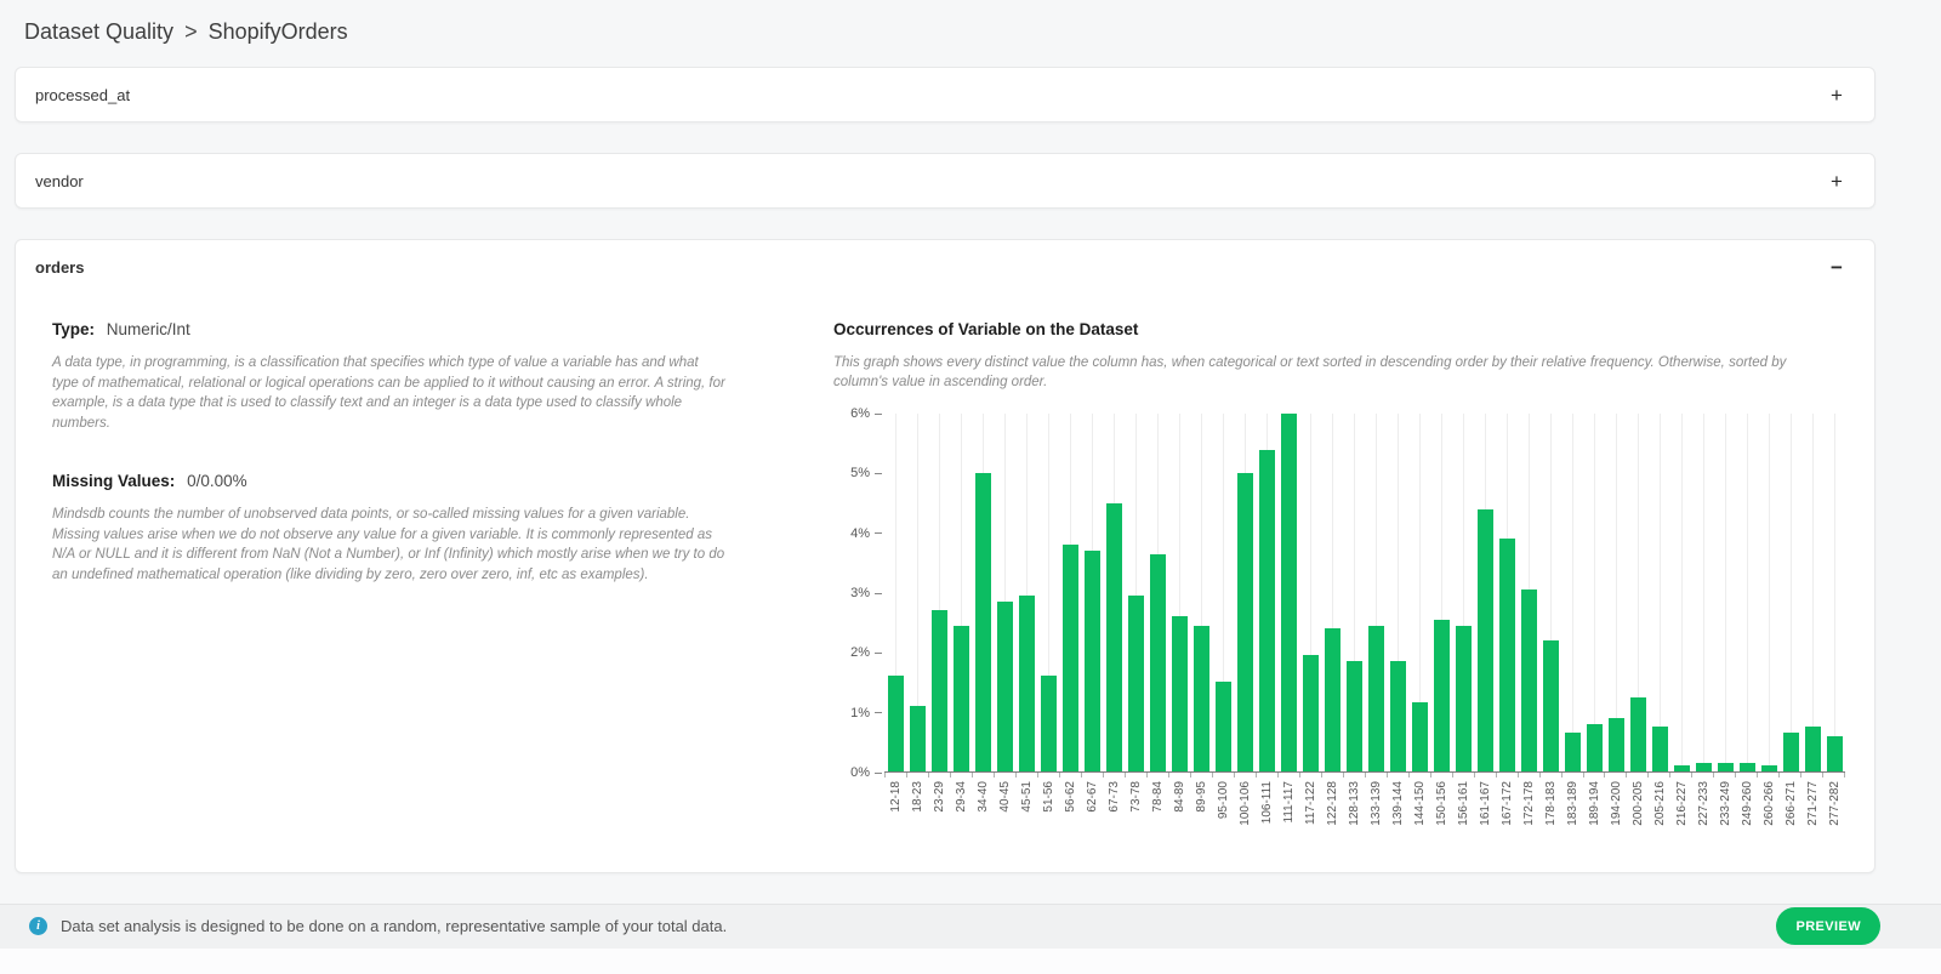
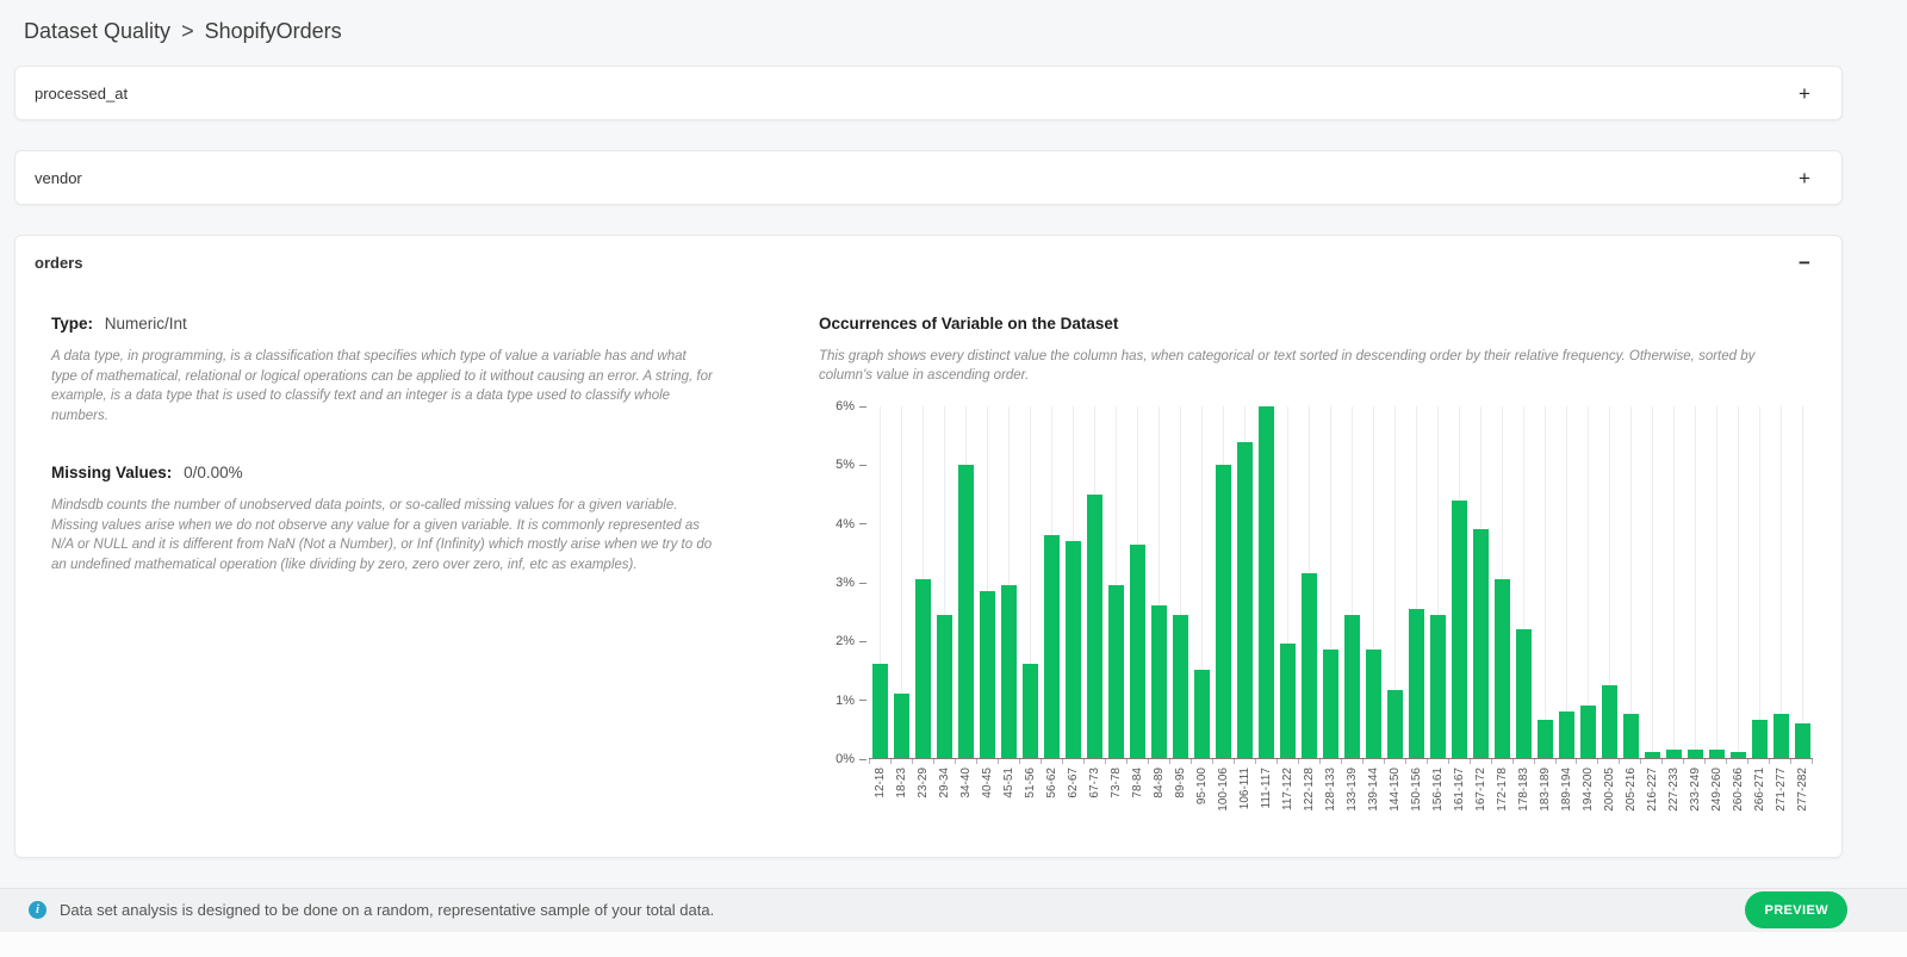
23-29: 2.7% -> 3.0%
122-128: 2.4% -> 3.1%
